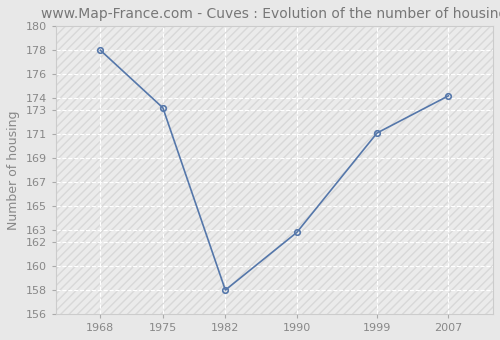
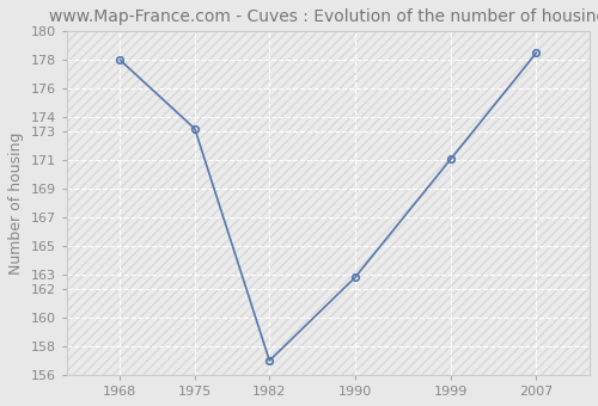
1982: 158.0 -> 157.0
2007: 174.2 -> 178.5
